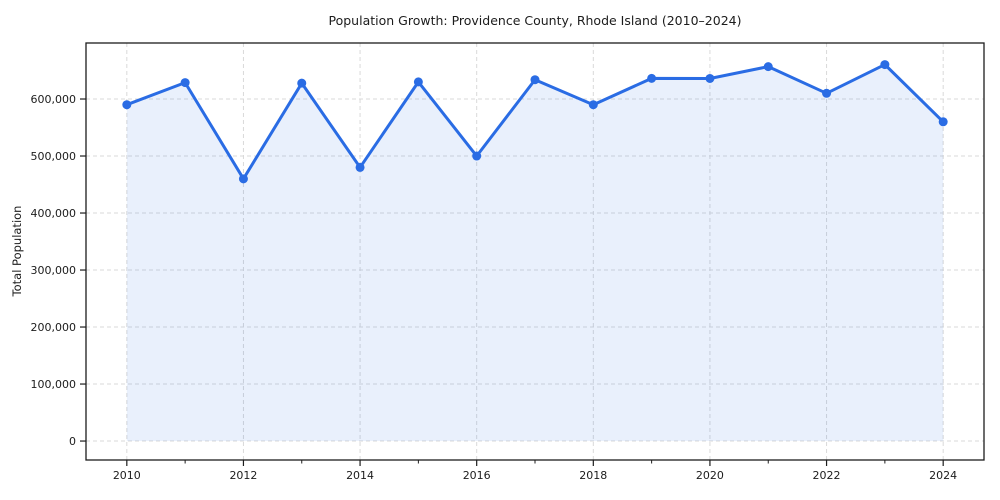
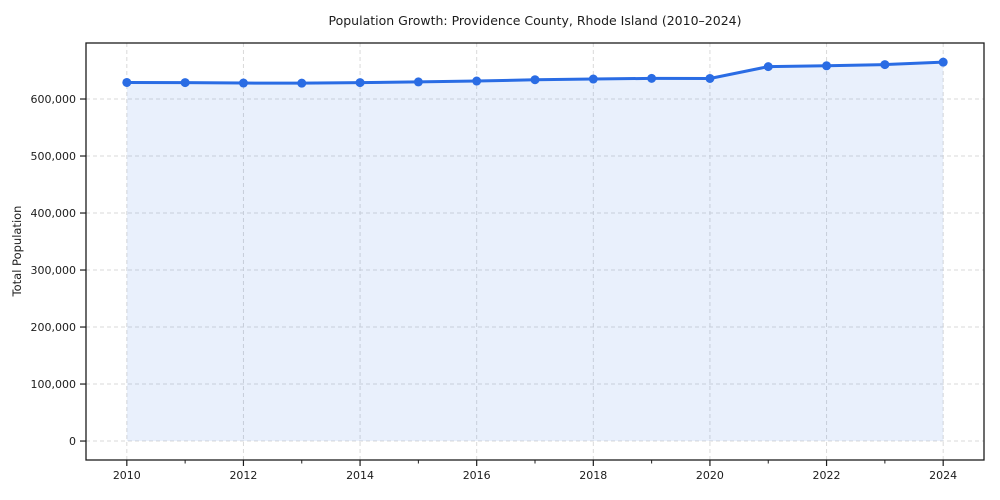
2010: 590000 -> 630000
2012: 460000 -> 630000
2014: 480000 -> 630000
2016: 500000 -> 630000
2018: 590000 -> 640000
2022: 610000 -> 660000
2024: 560000 -> 660000
